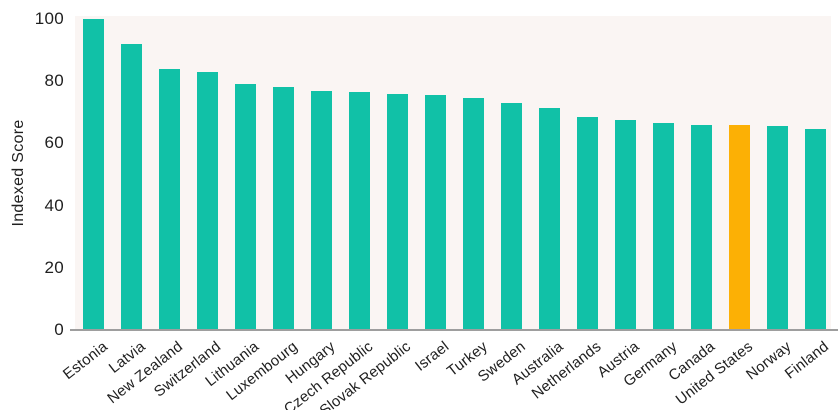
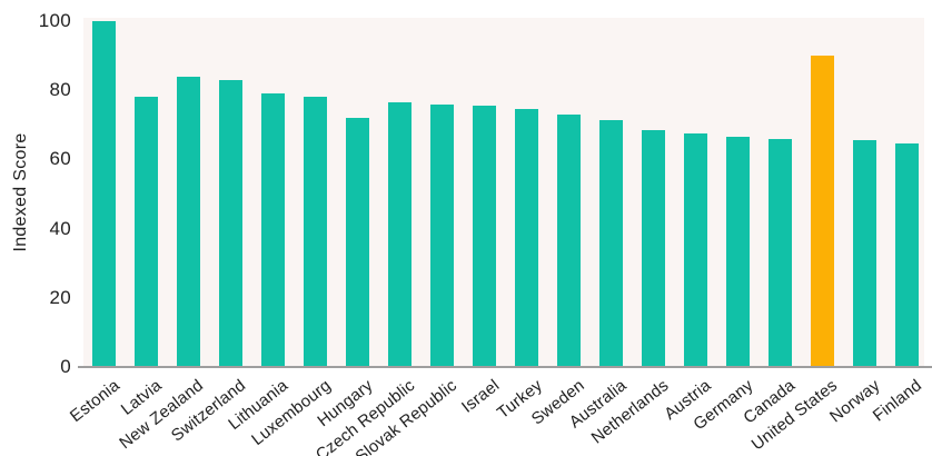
Latvia: 92 -> 78
Hungary: 77 -> 72
United States: 66 -> 90
